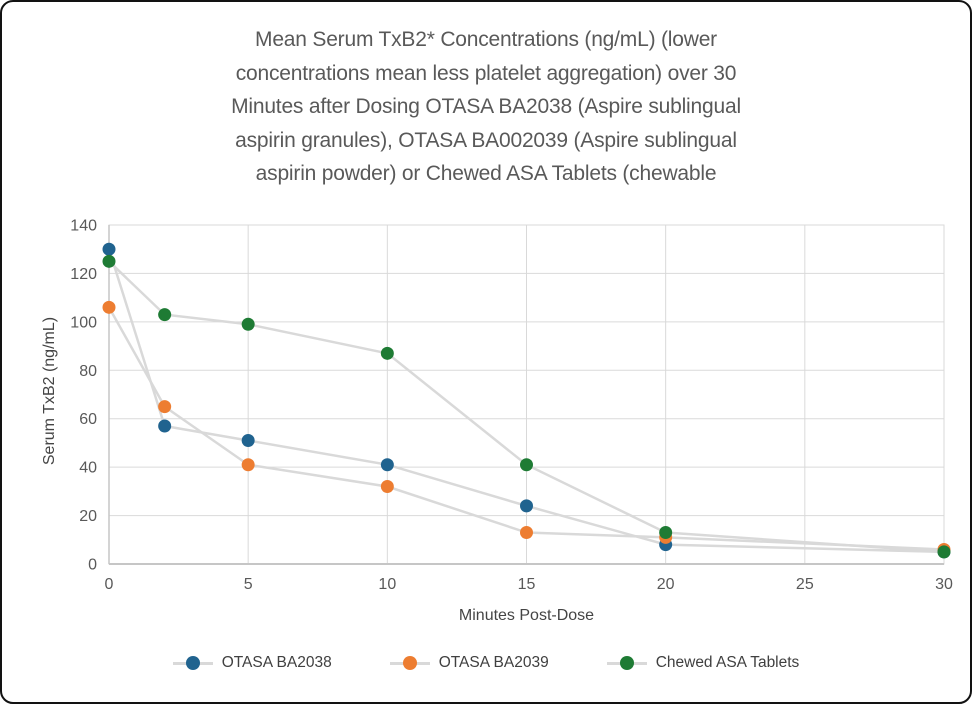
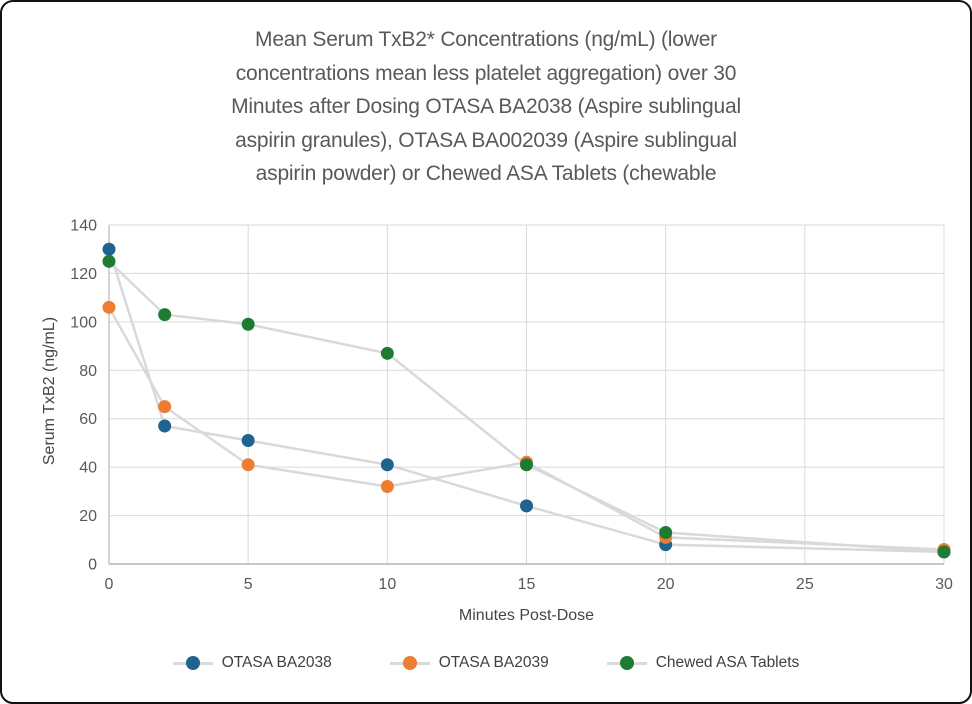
OTASA BA2039/15: 13 -> 42
